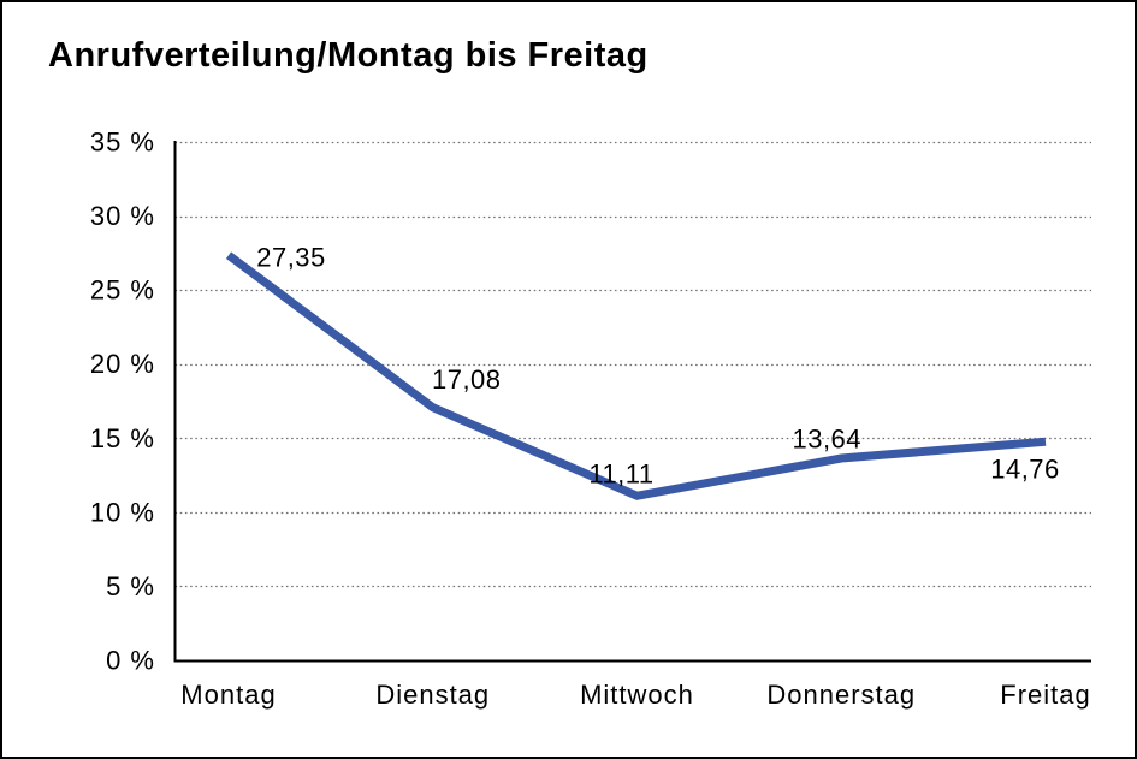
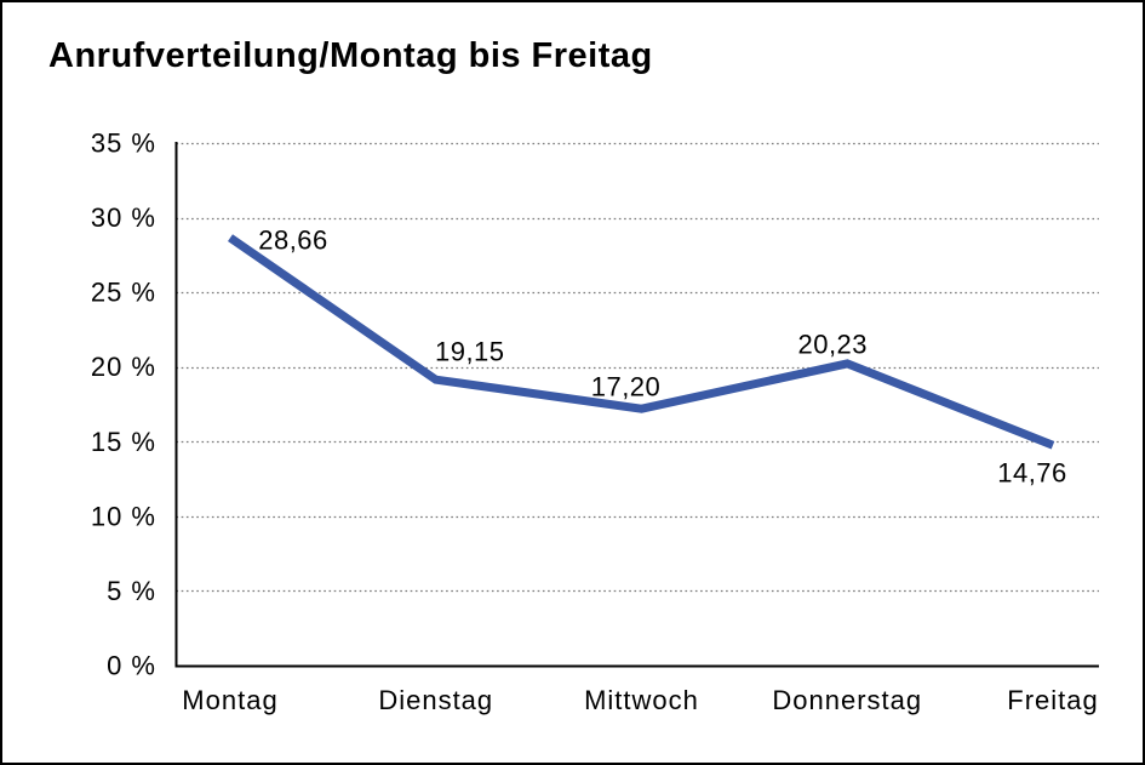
Montag: 27,35 -> 28,66
Dienstag: 17,08 -> 19,15
Mittwoch: 11,11 -> 17,20
Donnerstag: 13,64 -> 20,23
